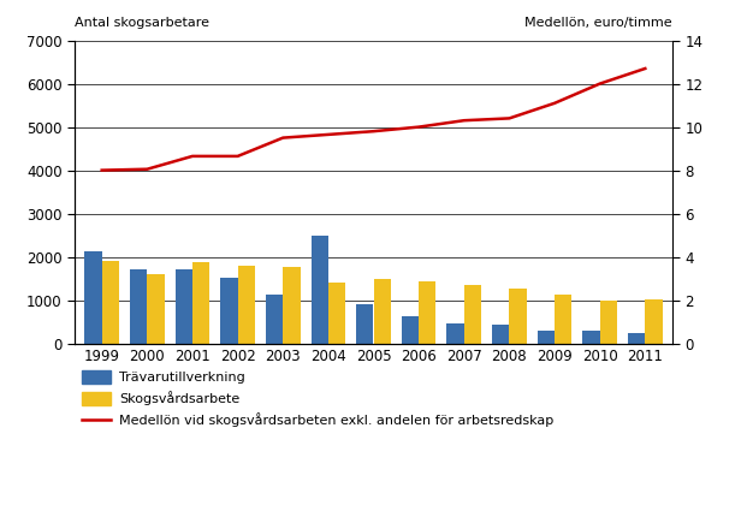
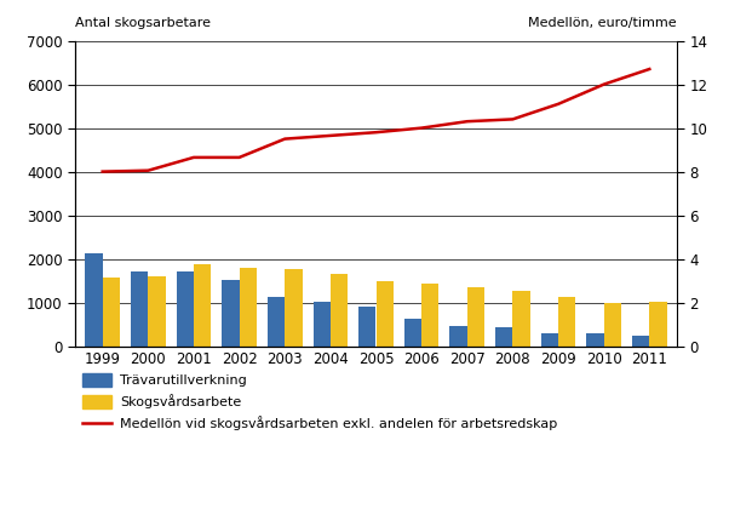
Skogsvårdsarbete/1999: 1900 -> 1560
Trävarutillverkning/2004: 2500 -> 1010
Skogsvårdsarbete/2004: 1400 -> 1650
